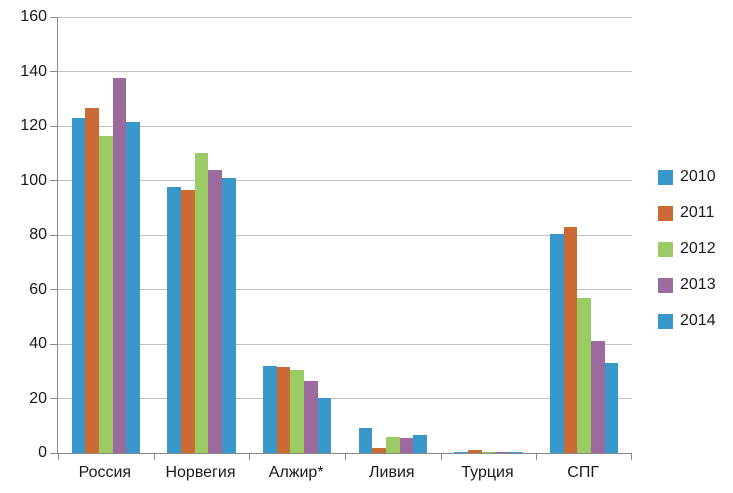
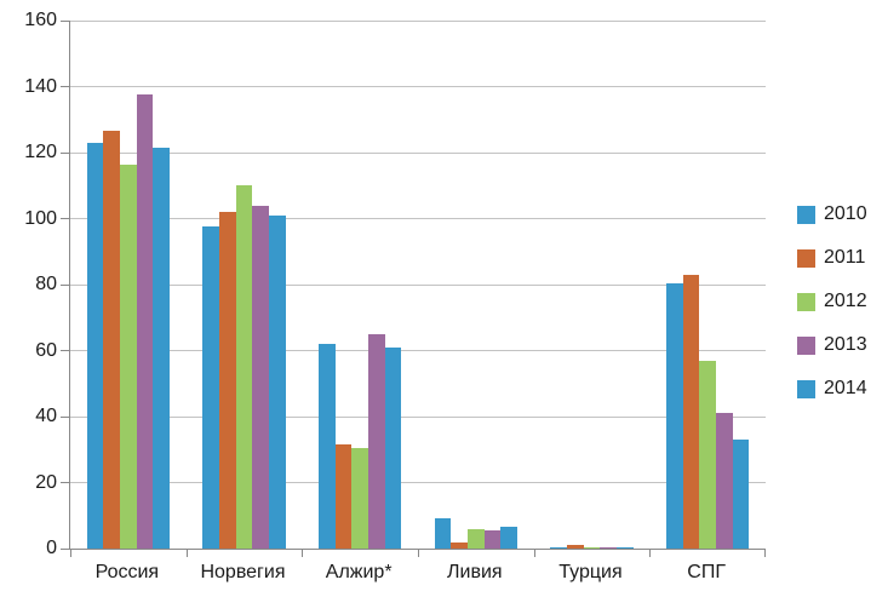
2011/Норвегия: 96 -> 102
2010/Алжир*: 32 -> 62
2013/Алжир*: 26 -> 65
2014/Алжир*: 20 -> 61
